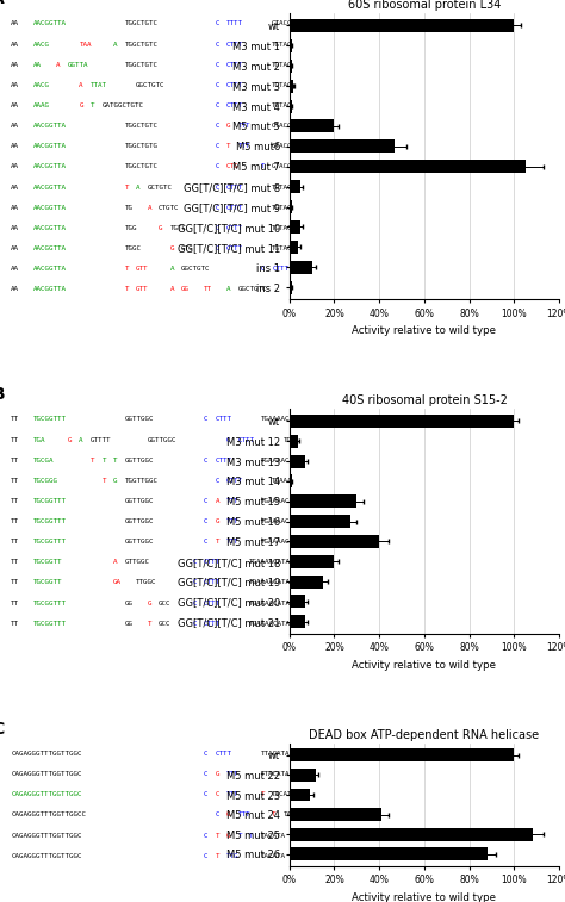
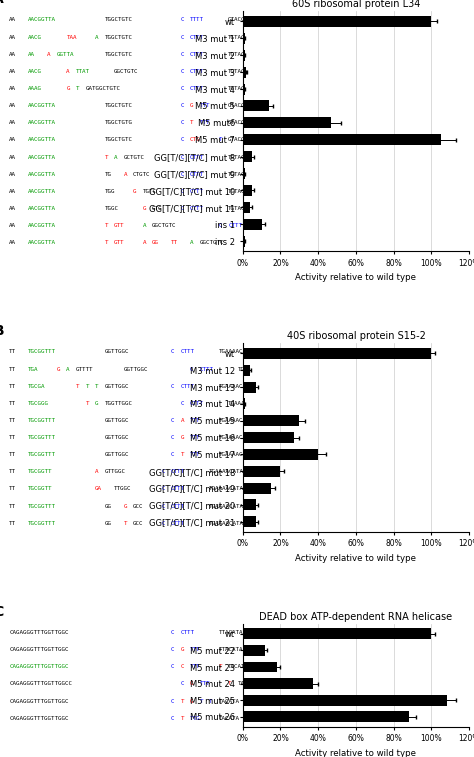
60S ribosomal protein L34/M5 mut 5: 20% -> 14%
DEAD box ATP-dependent RNA helicase/M5 mut 23: 9% -> 18%
DEAD box ATP-dependent RNA helicase/M5 mut 24: 41% -> 37%
